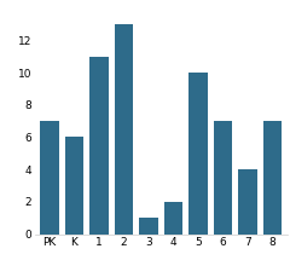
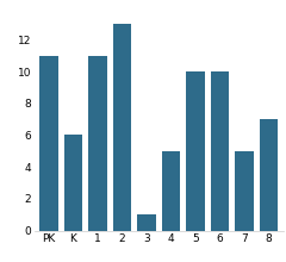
PK: 7 -> 11
4: 2 -> 5
6: 7 -> 10
7: 4 -> 5
